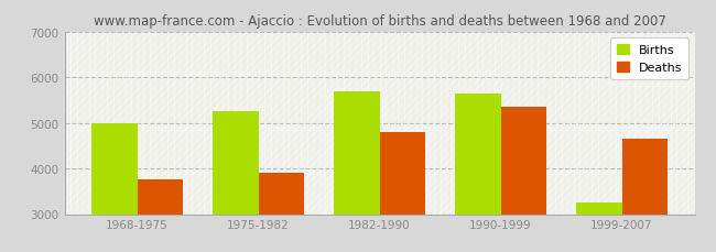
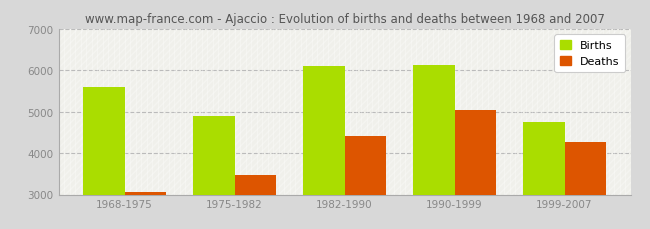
Births/1968-1975: 5000 -> 5600
Deaths/1968-1975: 3750 -> 3050
Births/1975-1982: 5250 -> 4900
Deaths/1975-1982: 3900 -> 3480
Births/1982-1990: 5700 -> 6100
Deaths/1982-1990: 4800 -> 4420
Births/1990-1999: 5650 -> 6120
Deaths/1990-1999: 5350 -> 5030
Births/1999-2007: 3250 -> 4750
Deaths/1999-2007: 4650 -> 4260
